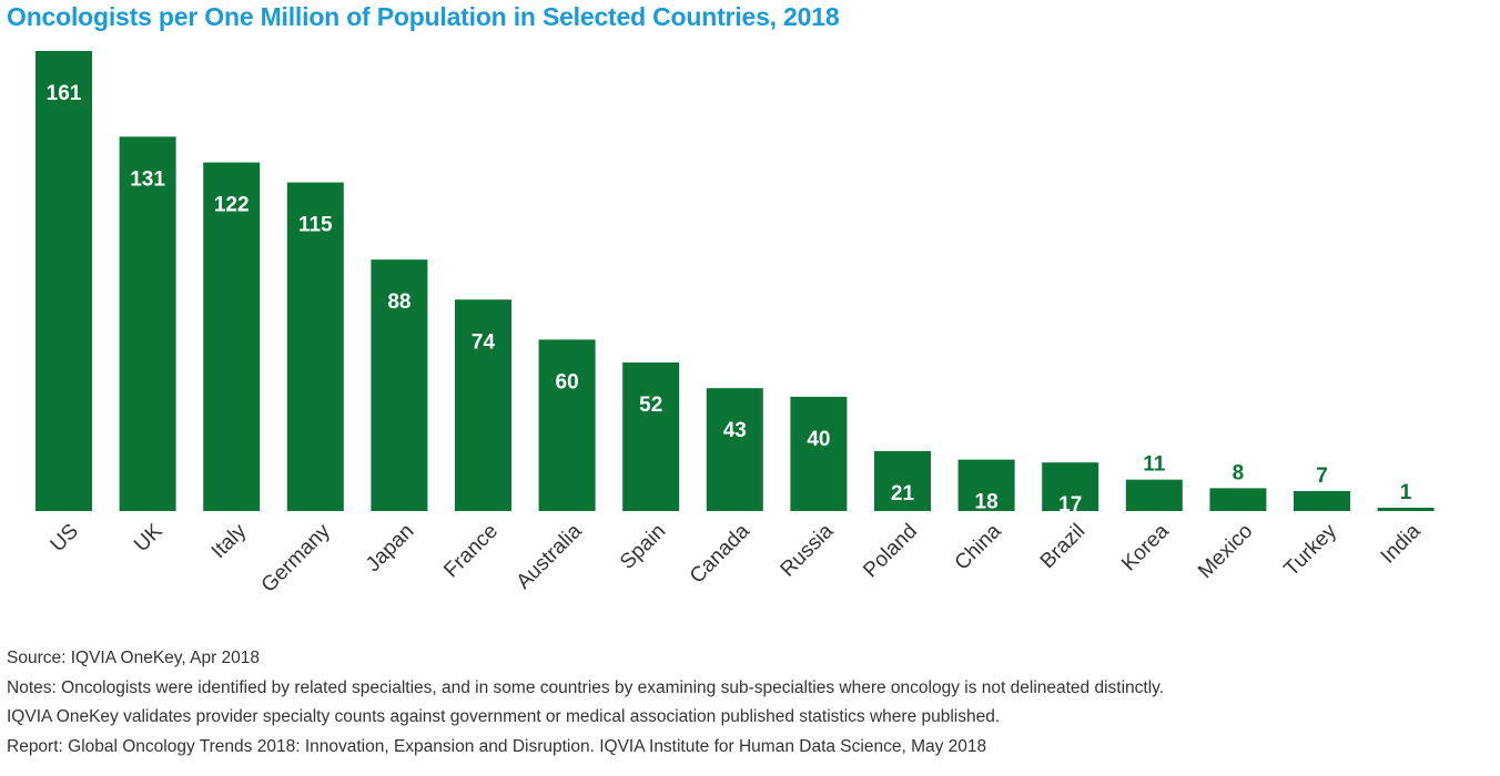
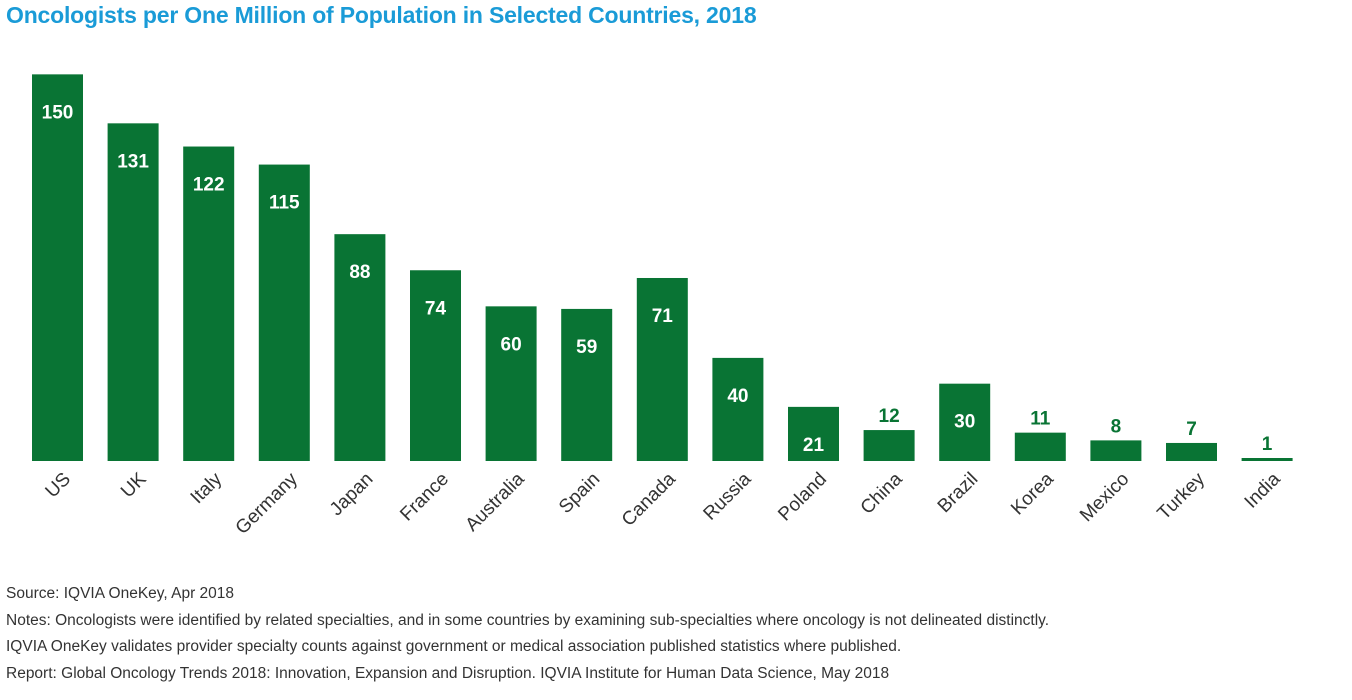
US: 161 -> 150
Spain: 52 -> 59
Canada: 43 -> 71
China: 18 -> 12
Brazil: 17 -> 30
